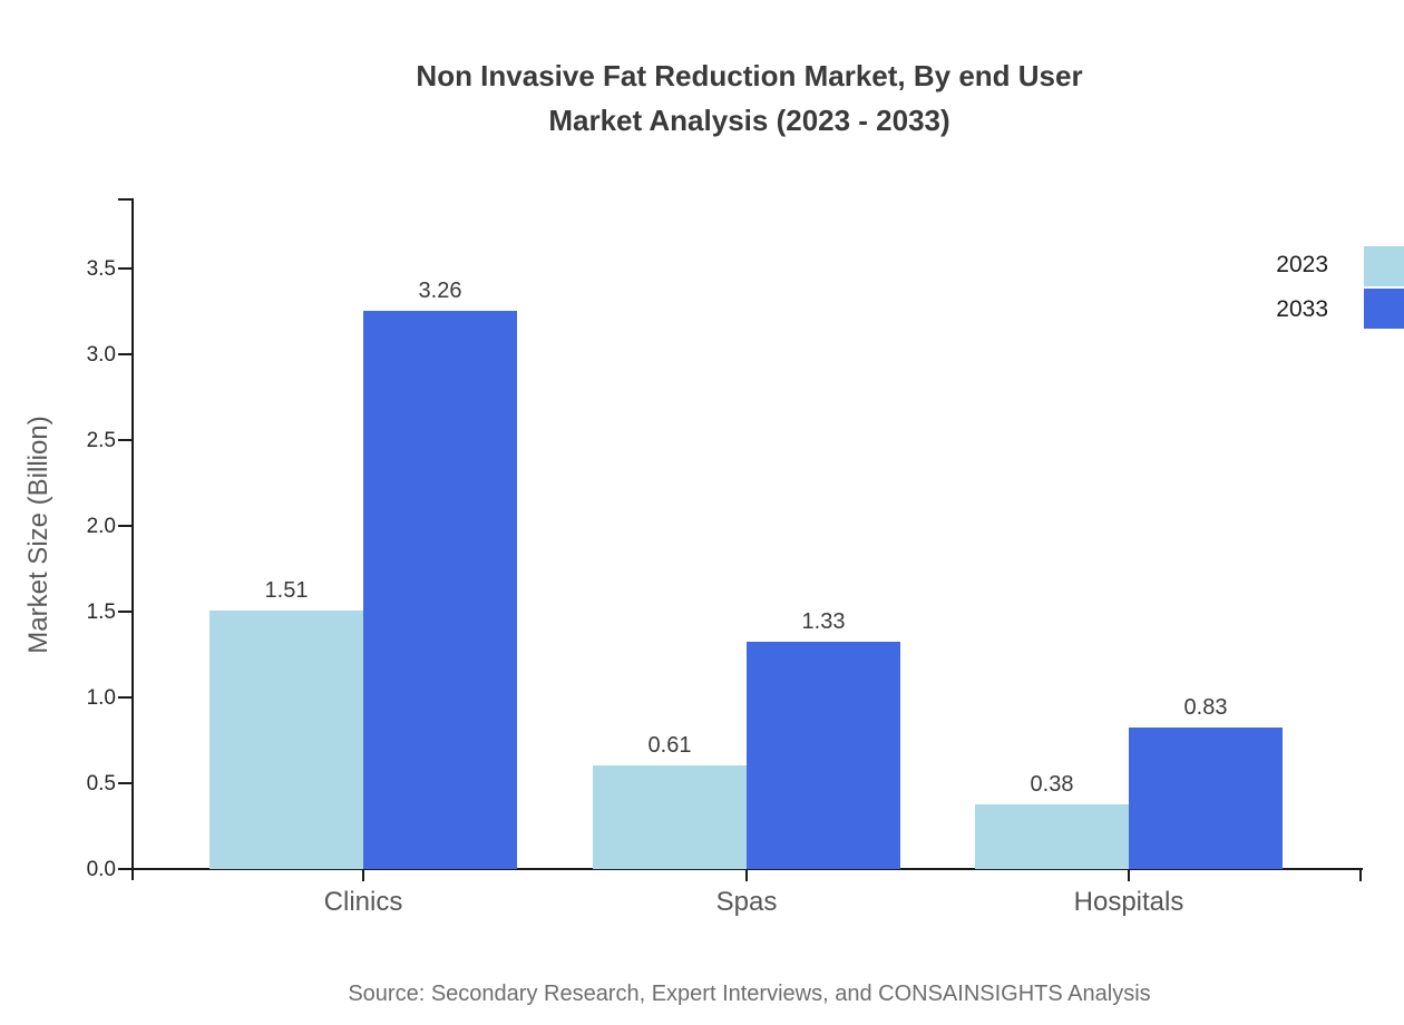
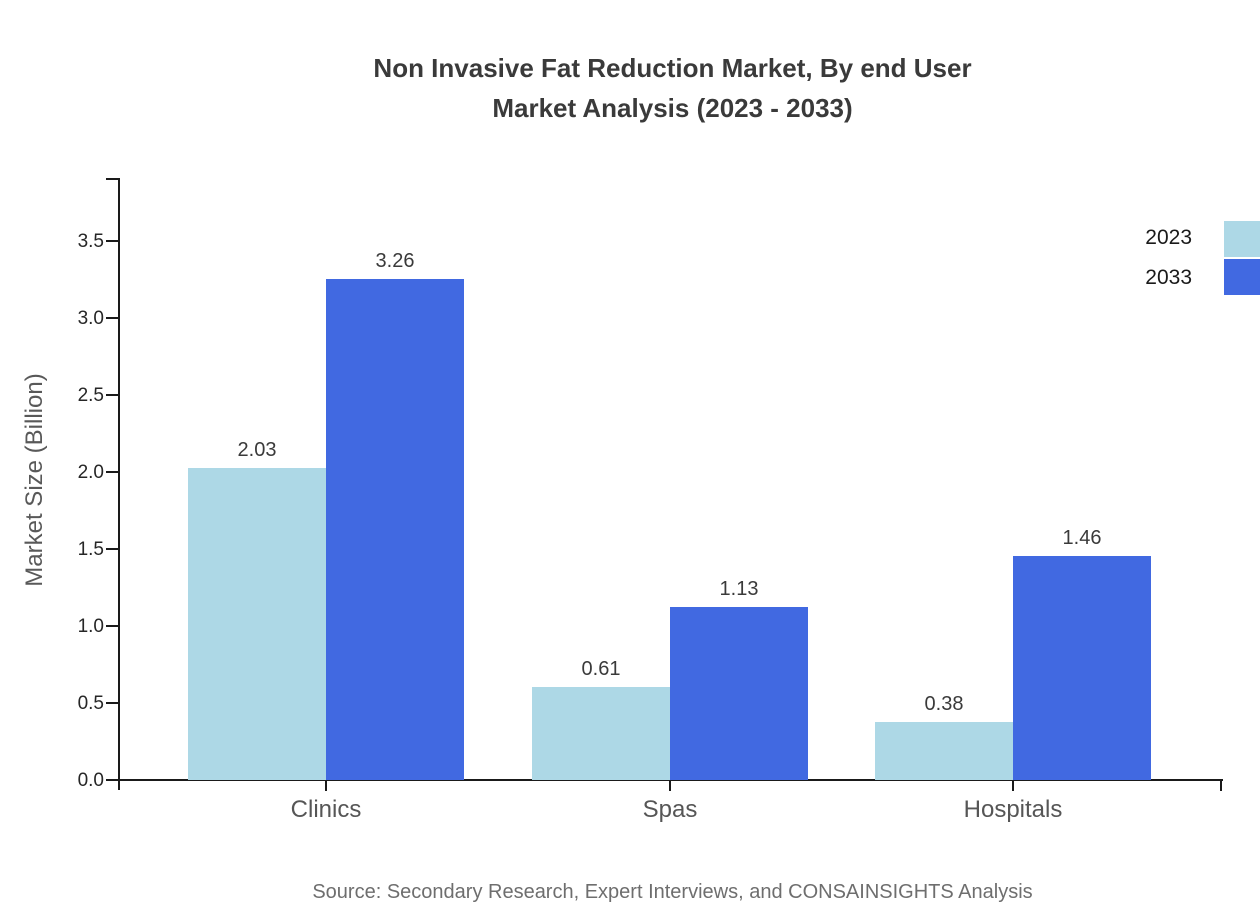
2023/Clinics: 1.51 -> 2.03
2033/Spas: 1.33 -> 1.13
2033/Hospitals: 0.83 -> 1.46
